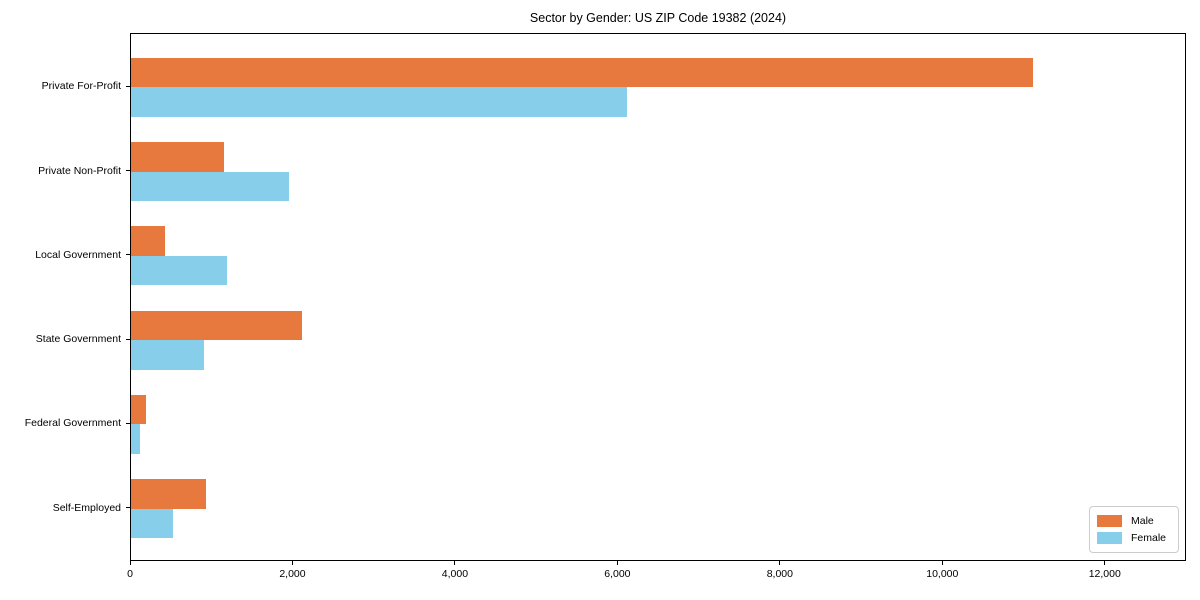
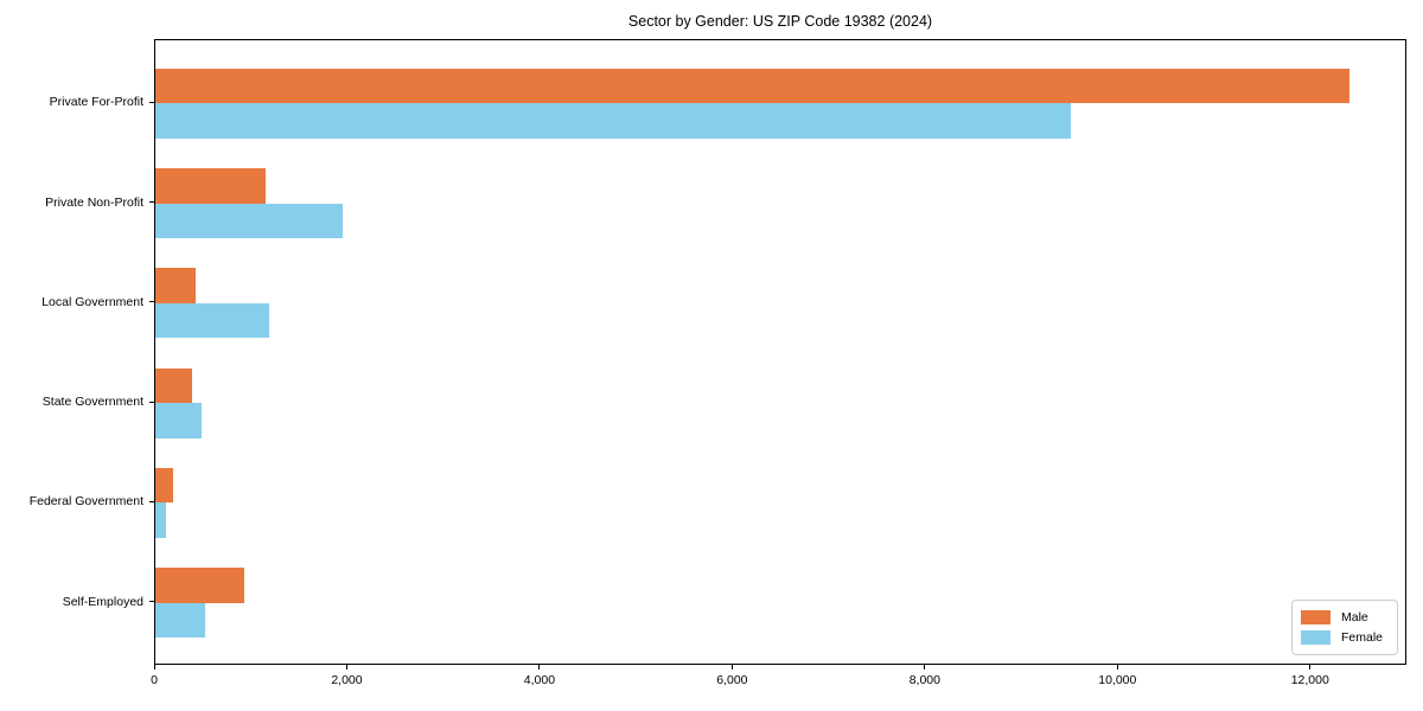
Male/Private For-Profit: 11100 -> 12400
Female/Private For-Profit: 6100 -> 9500
Male/State Government: 2100 -> 400
Female/State Government: 900 -> 500
